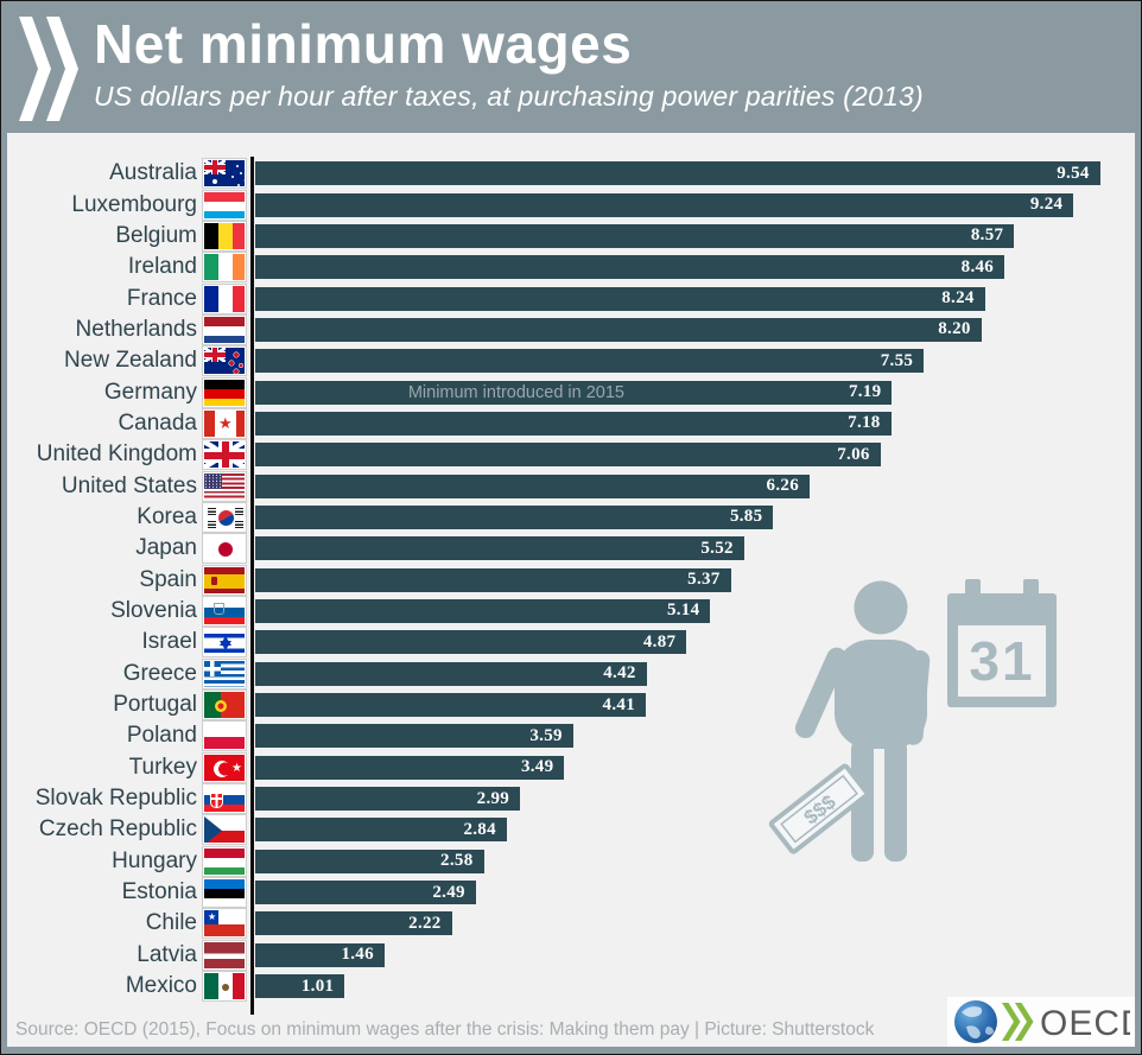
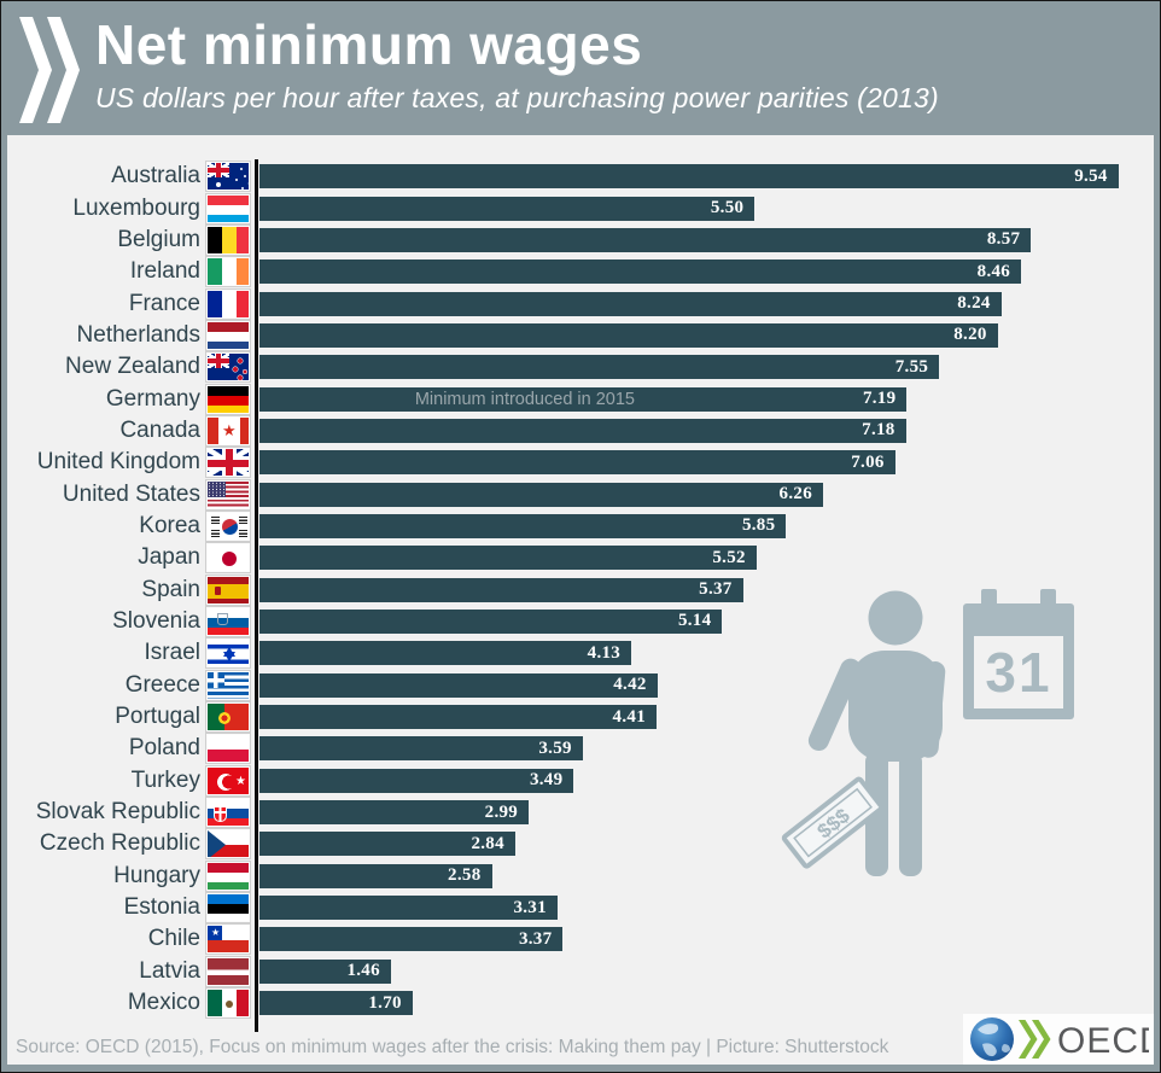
Luxembourg: 9.24 -> 5.50
Israel: 4.87 -> 4.13
Estonia: 2.49 -> 3.31
Chile: 2.22 -> 3.37
Mexico: 1.01 -> 1.70
